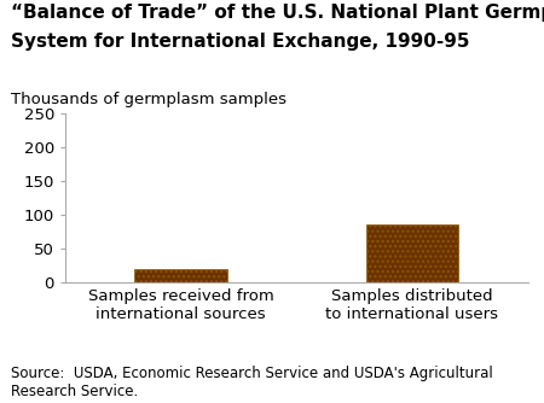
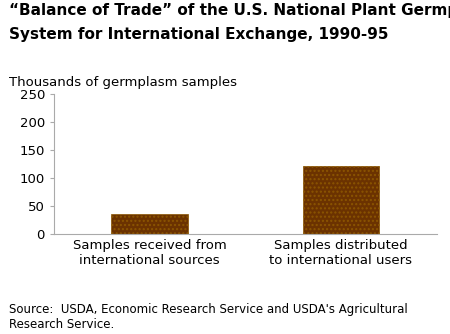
Samples received from international sources: 20 -> 36
Samples distributed to international users: 86 -> 121
